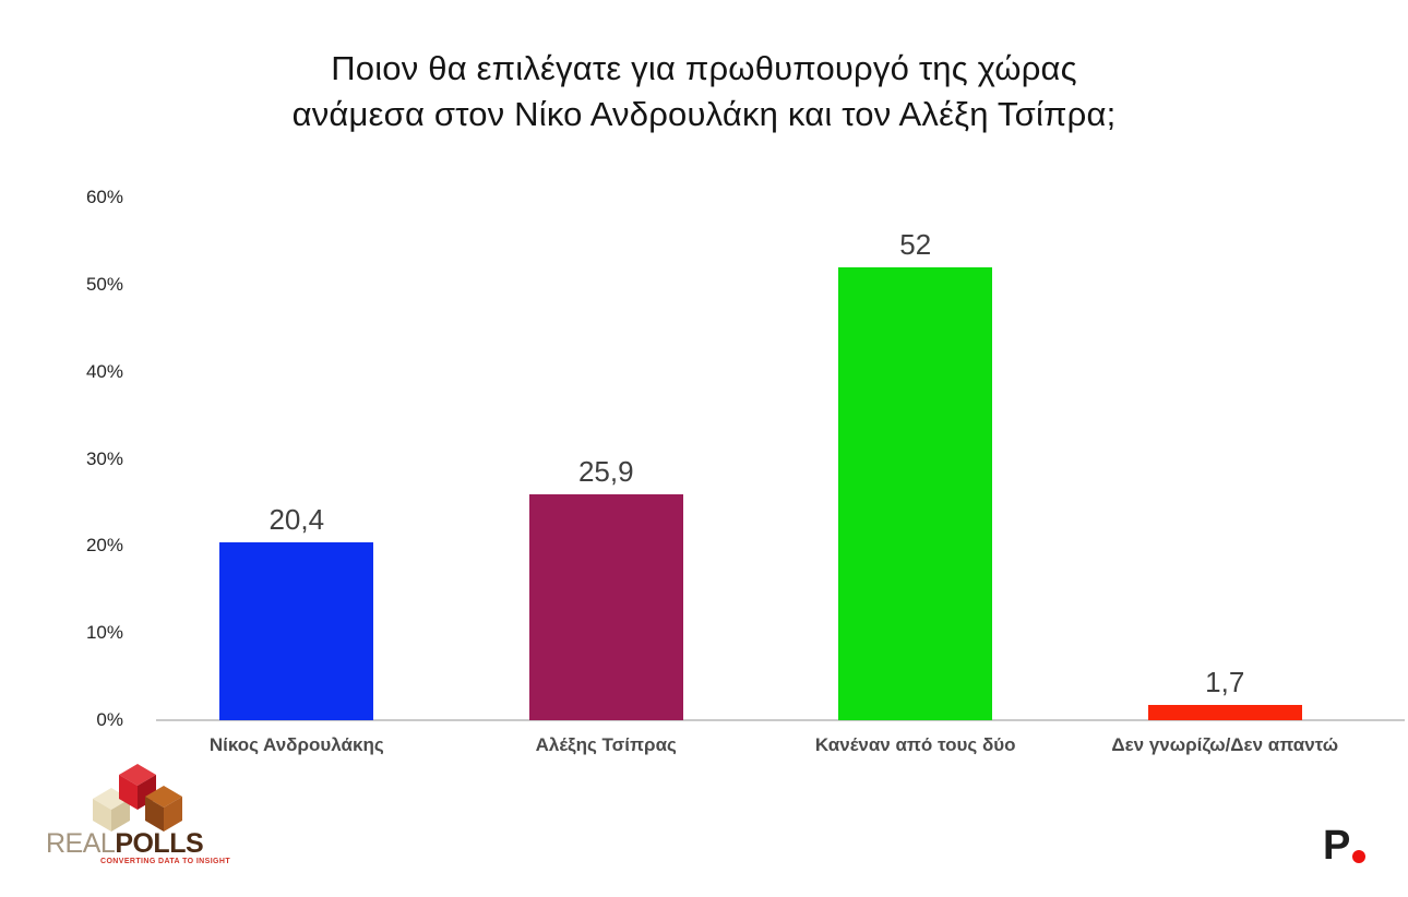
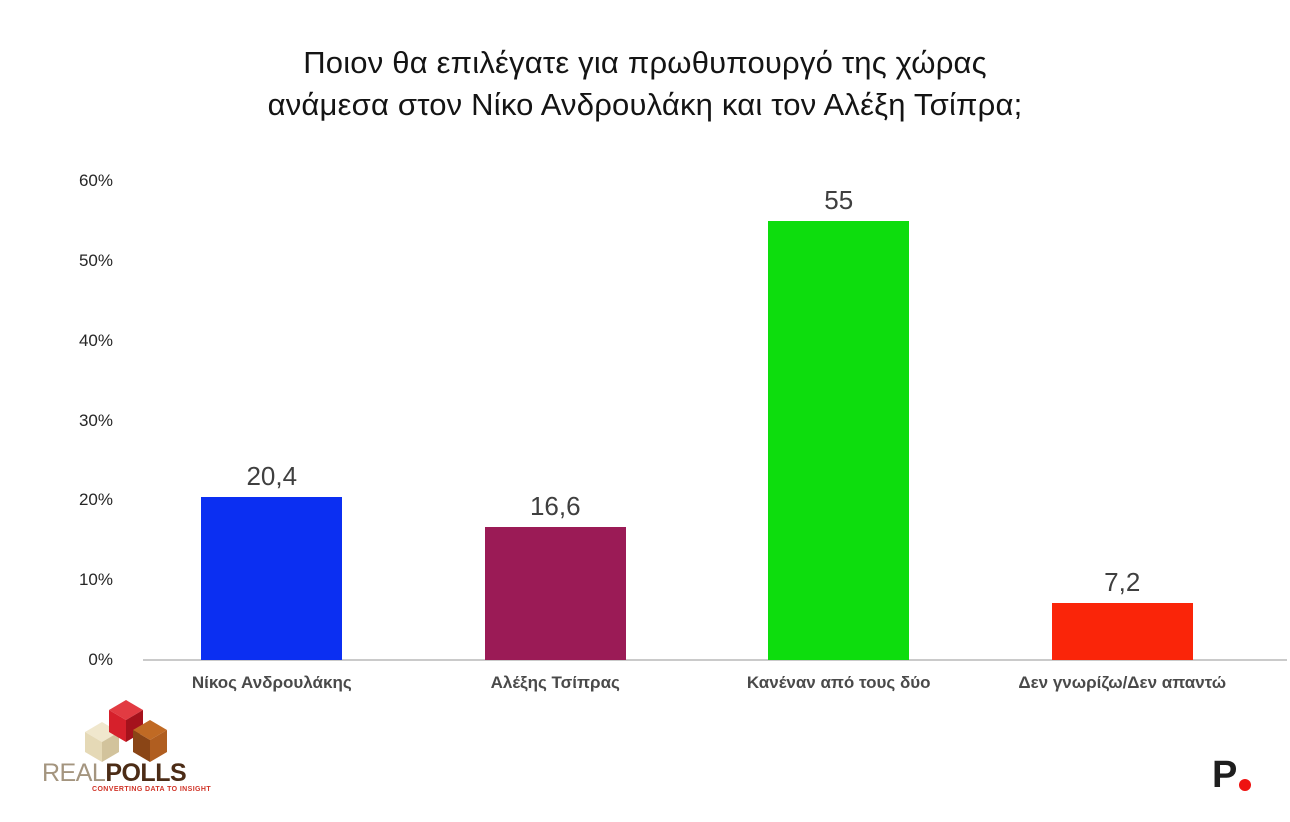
Αλέξης Τσίπρας: 25,9 -> 16,6
Κανέναν από τους δύο: 52 -> 55
Δεν γνωρίζω/Δεν απαντώ: 1,7 -> 7,2
